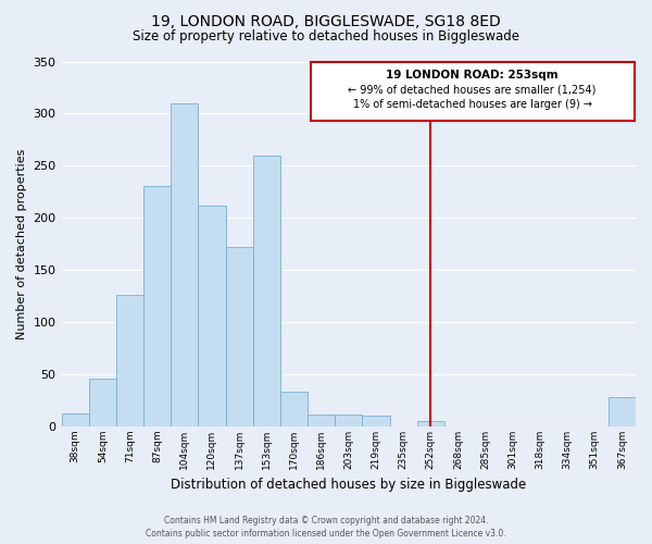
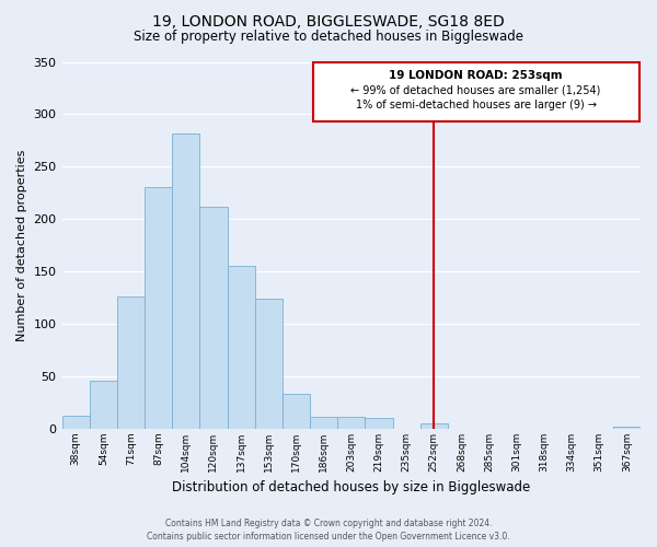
104sqm: 310 -> 282
137sqm: 172 -> 155
153sqm: 260 -> 124
367sqm: 28 -> 2
